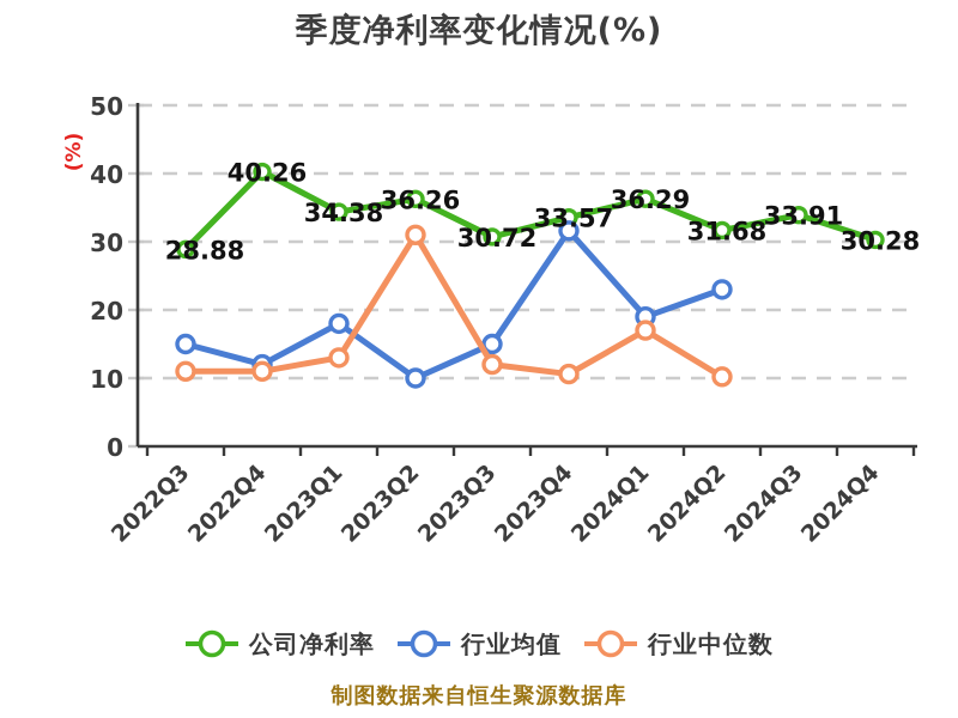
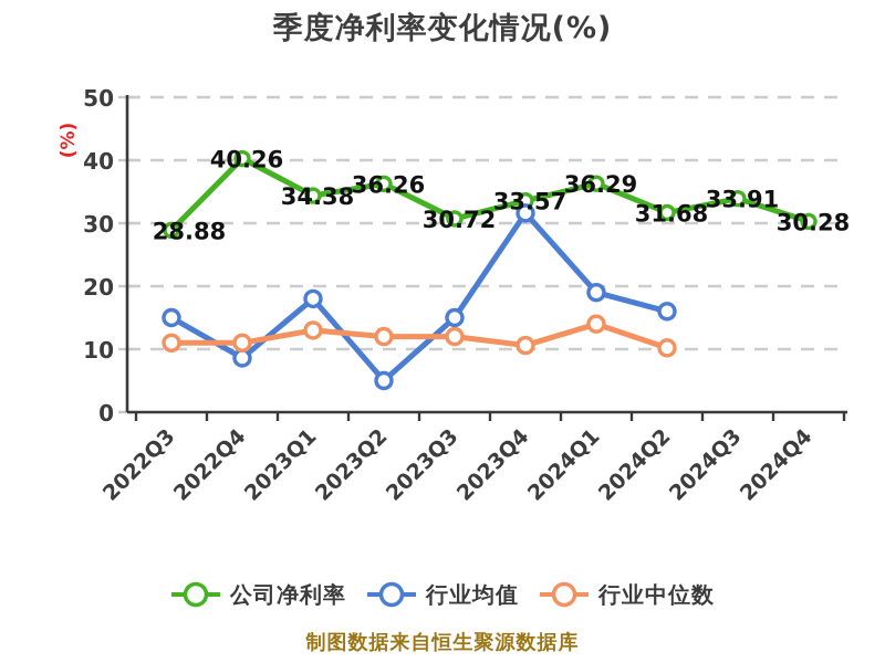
行业均值/2022Q4: 12 -> 9
行业均值/2023Q2: 10 -> 5
行业中位数/2023Q2: 31 -> 12
行业中位数/2024Q1: 17 -> 14
行业均值/2024Q2: 23 -> 16
